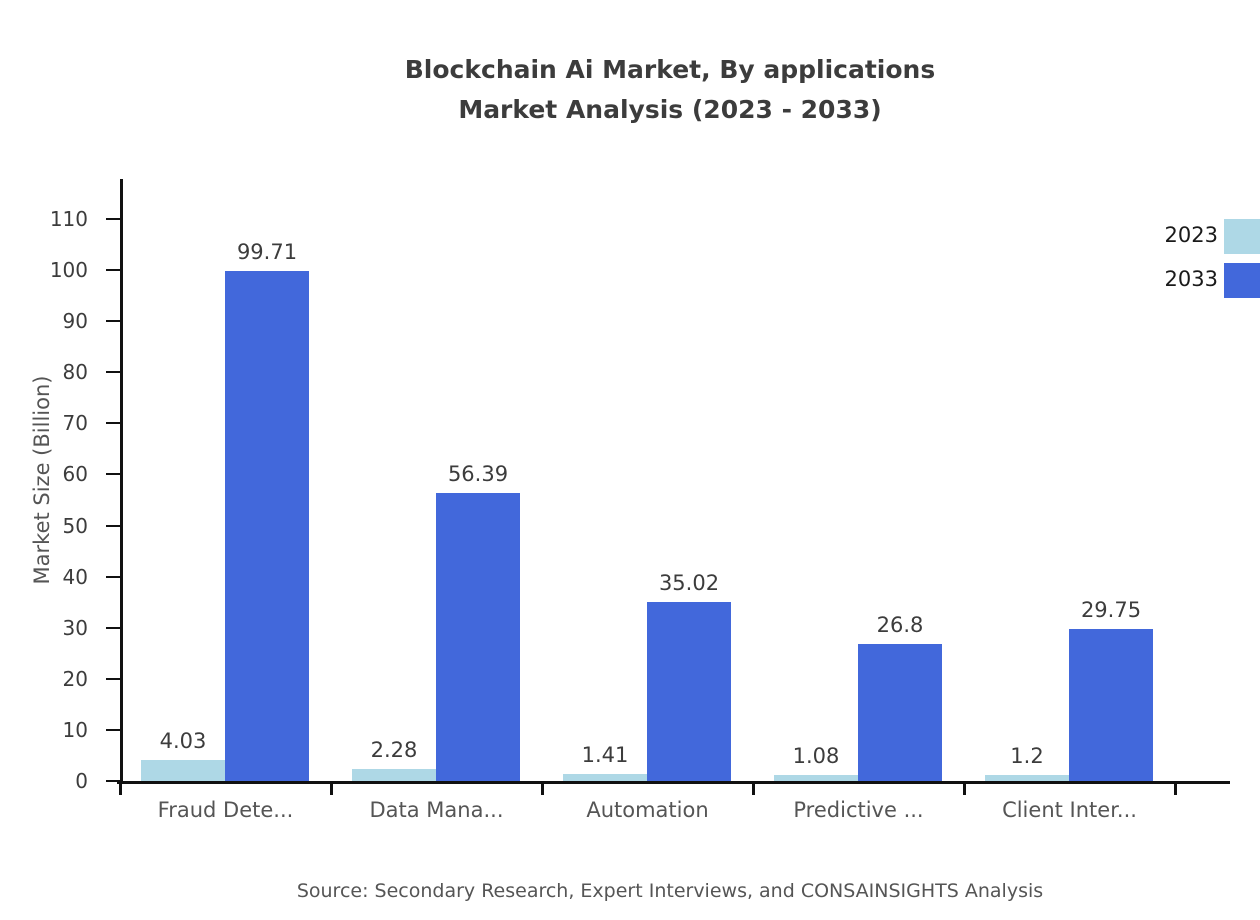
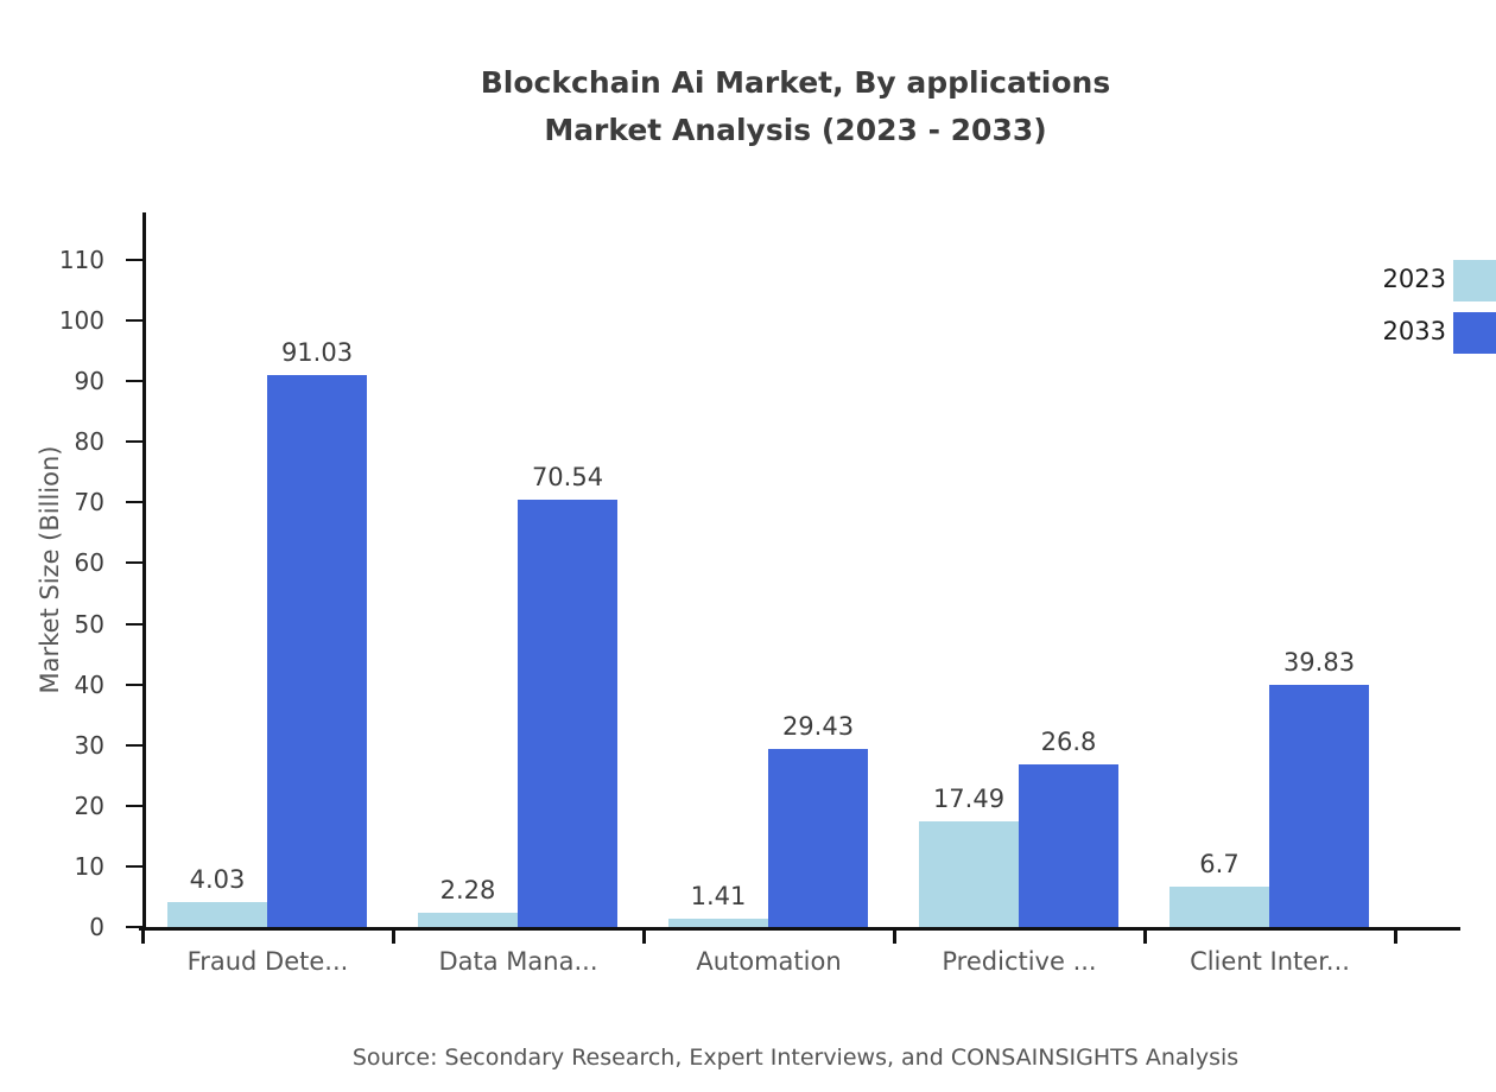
2033/Fraud Dete...: 99.71 -> 91.03
2033/Data Mana...: 56.39 -> 70.54
2033/Automation: 35.02 -> 29.43
2023/Predictive ...: 1.08 -> 17.49
2023/Client Inter...: 1.2 -> 6.7
2033/Client Inter...: 29.75 -> 39.83
